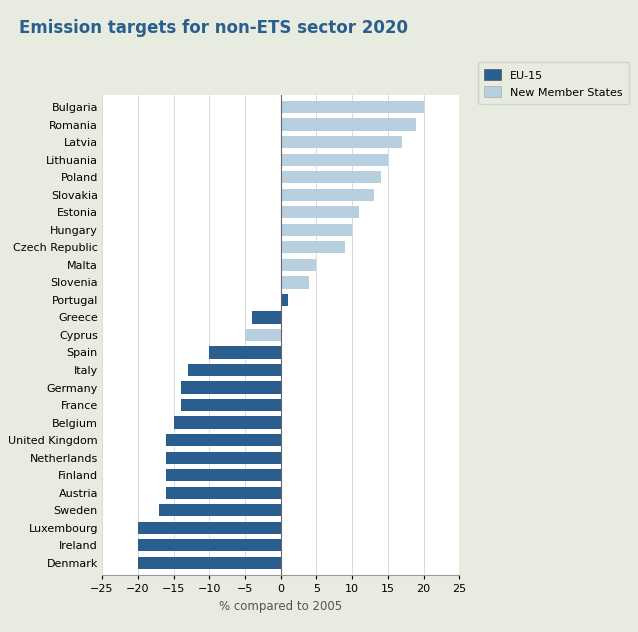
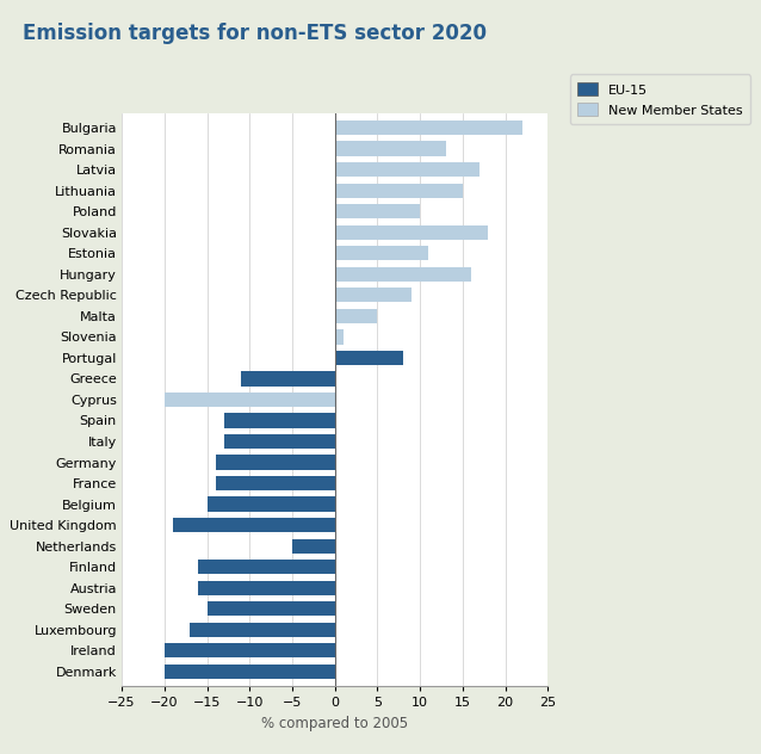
Bulgaria: 20 -> 22
Romania: 19 -> 13
Poland: 14 -> 10
Slovakia: 13 -> 18
Hungary: 10 -> 16
Slovenia: 4 -> 1
Portugal: 1 -> 8
Greece: -4 -> -11
Cyprus: -5 -> -20
Spain: -10 -> -13
United Kingdom: -16 -> -19
Netherlands: -16 -> -5
Sweden: -17 -> -15
Luxembourg: -20 -> -17
